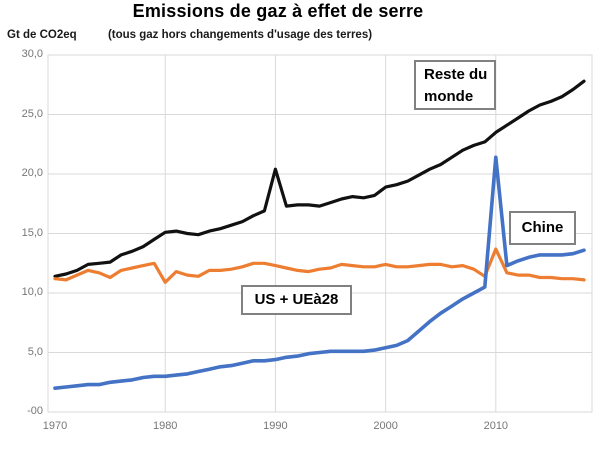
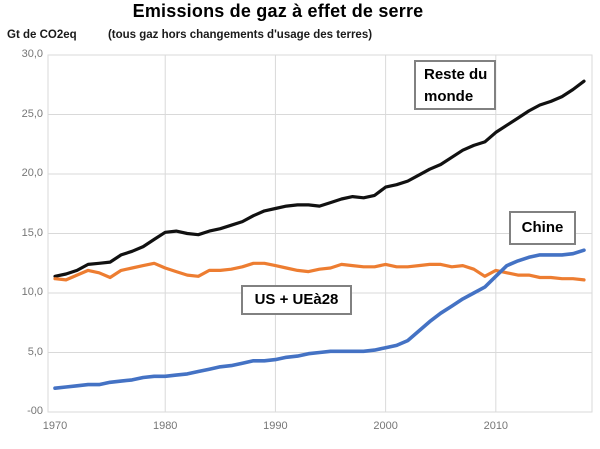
US + UEà28/1980: 10,9 -> 12,1
Reste du monde/1990: 20,4 -> 17,1
US + UEà28/2010: 13,7 -> 11,9
Chine/2010: 21,4 -> 11,4
